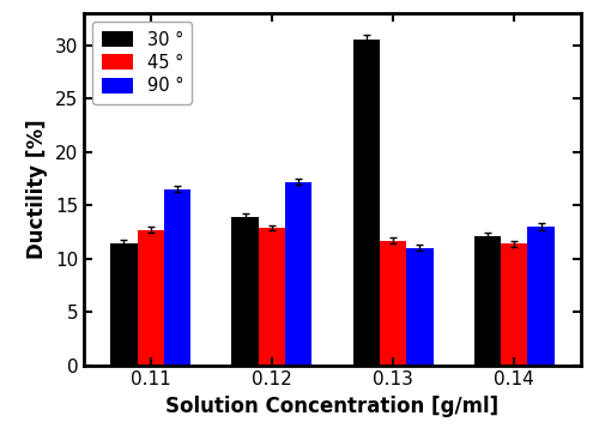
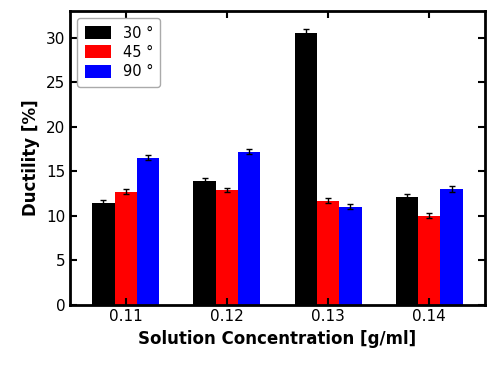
45 °/0.14: 11.4 -> 10.0
